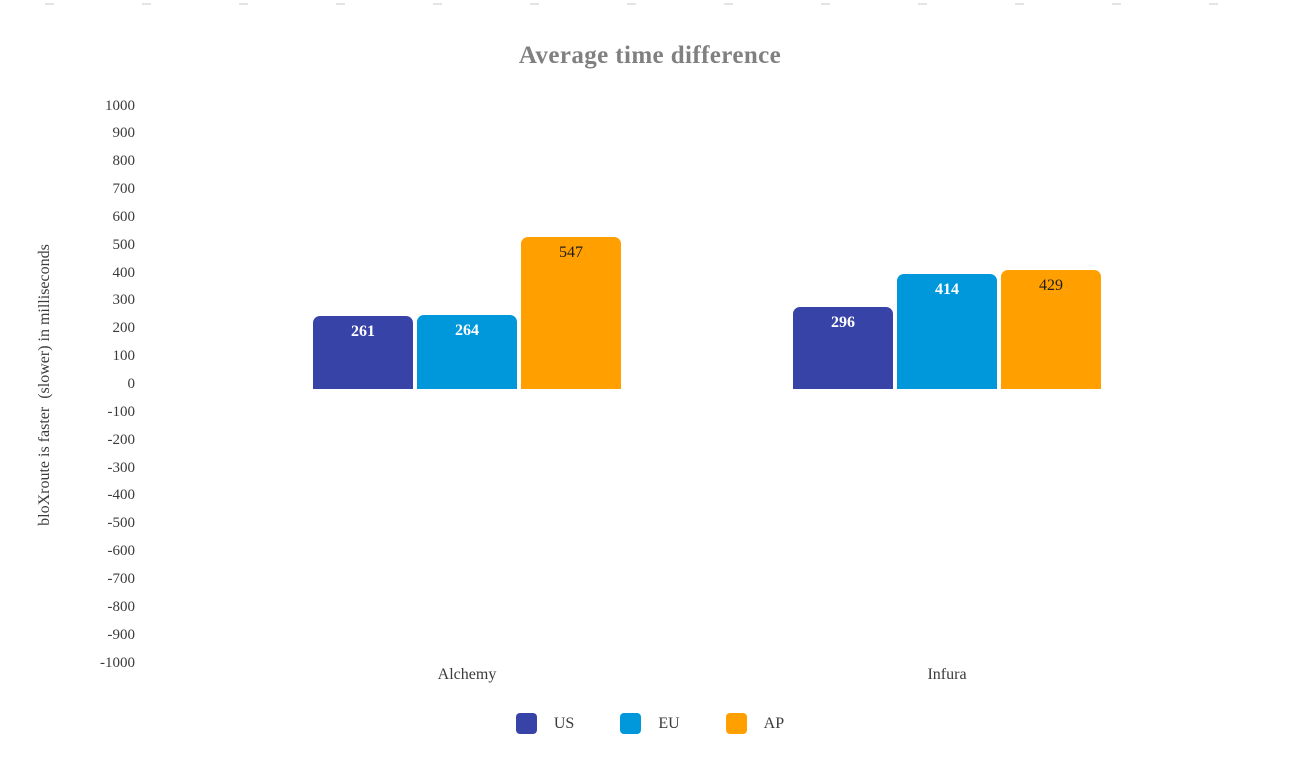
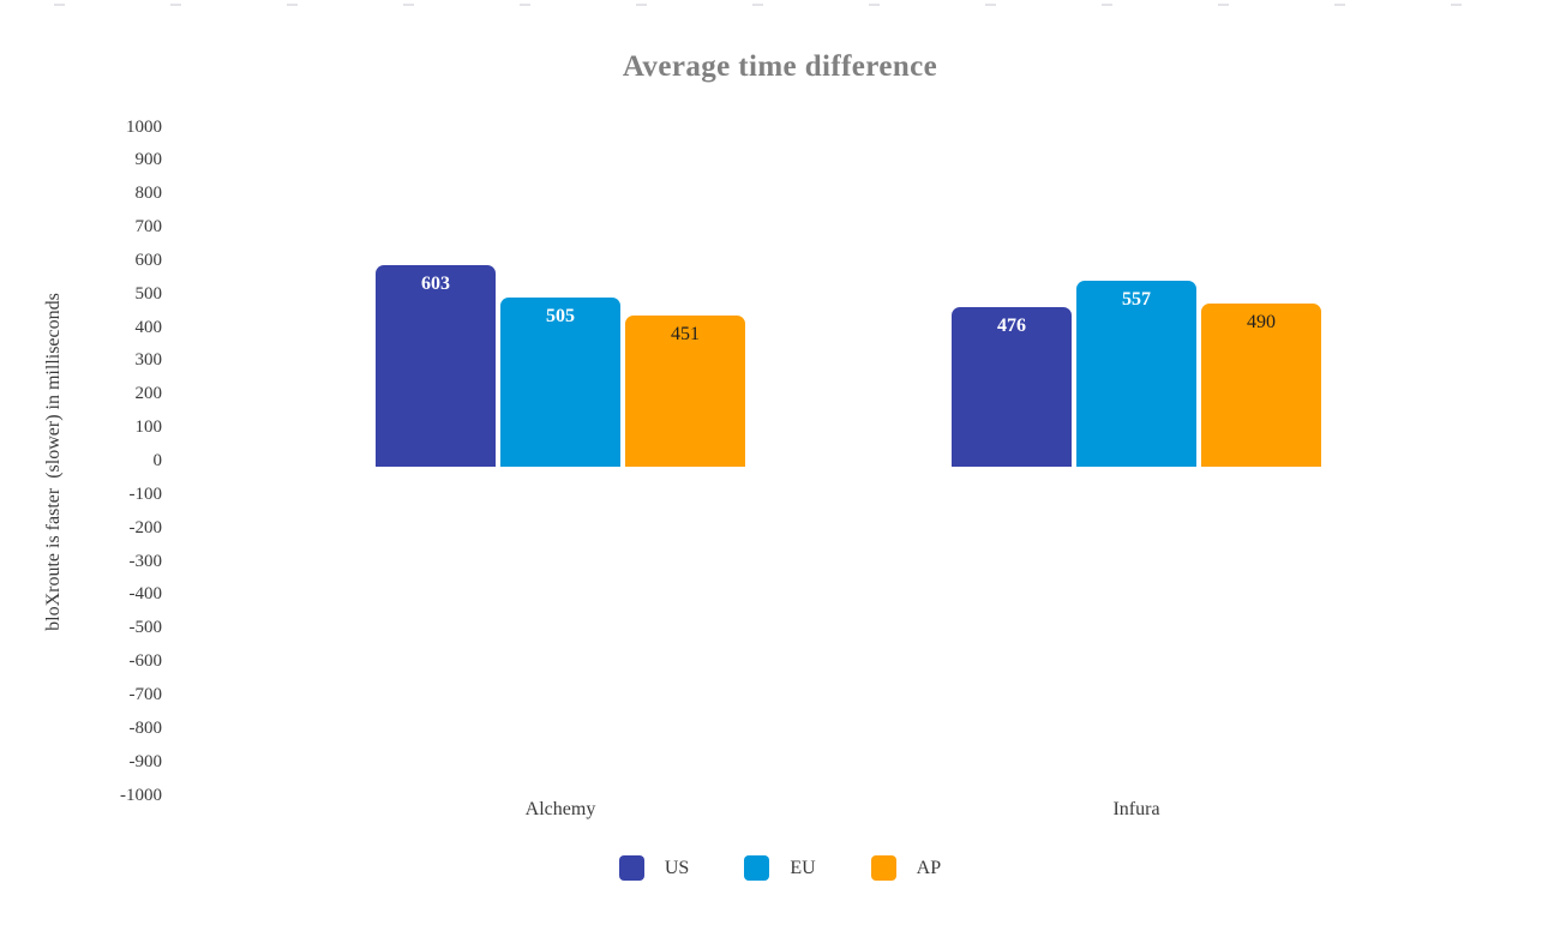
US/Alchemy: 261 -> 603
EU/Alchemy: 264 -> 505
AP/Alchemy: 547 -> 451
US/Infura: 296 -> 476
EU/Infura: 414 -> 557
AP/Infura: 429 -> 490
